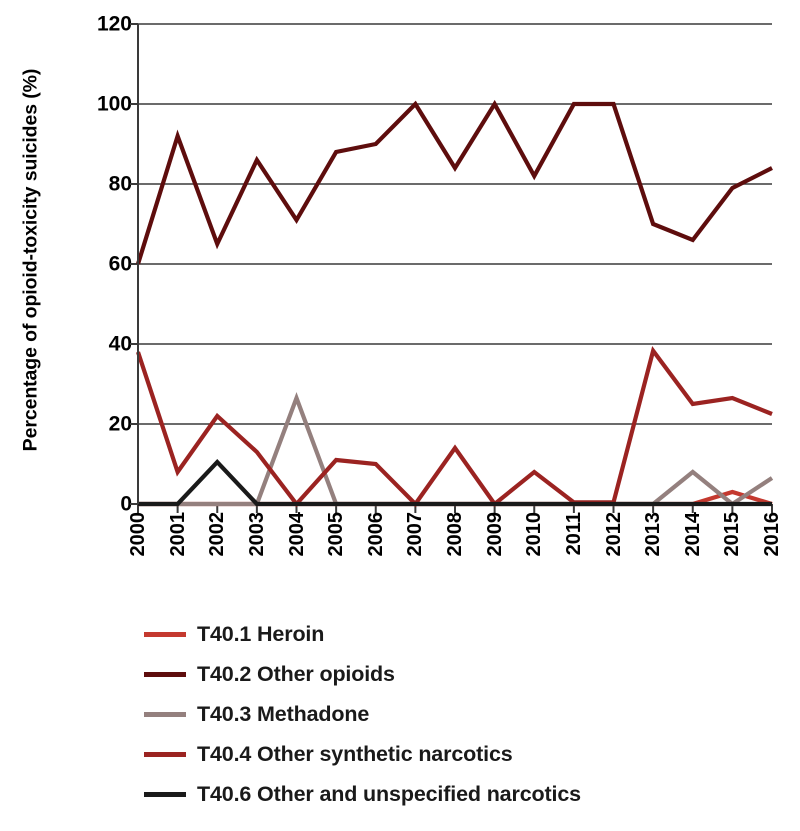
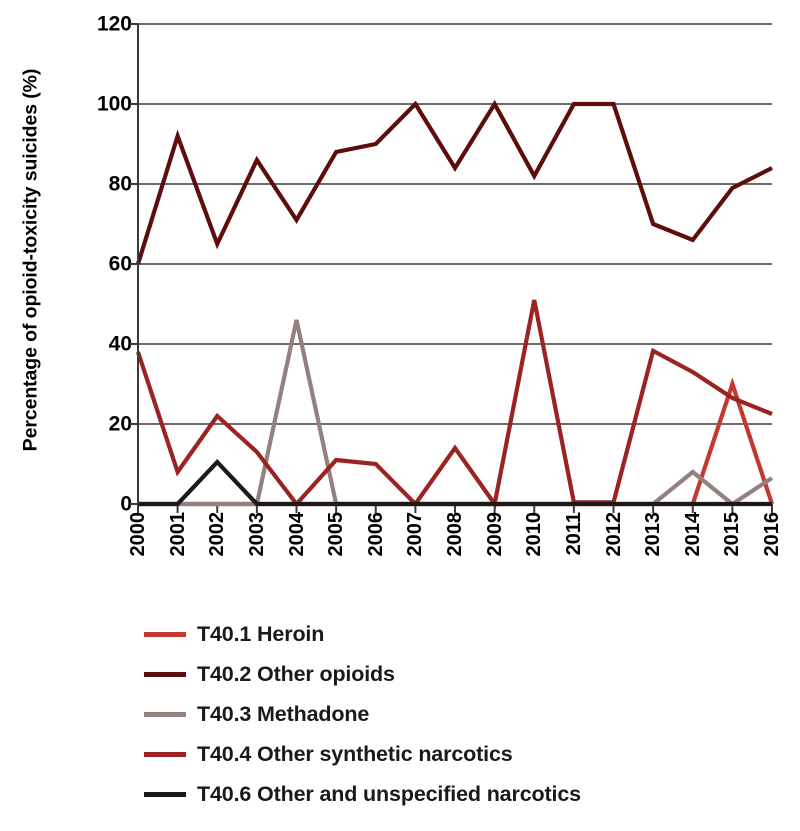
T40.3 Methadone/2004: 26 -> 46
T40.4 Other synthetic narcotics/2010: 8 -> 51
T40.4 Other synthetic narcotics/2014: 25 -> 33
T40.1 Heroin/2015: 3 -> 30
